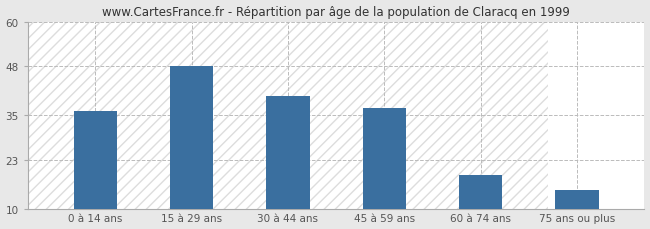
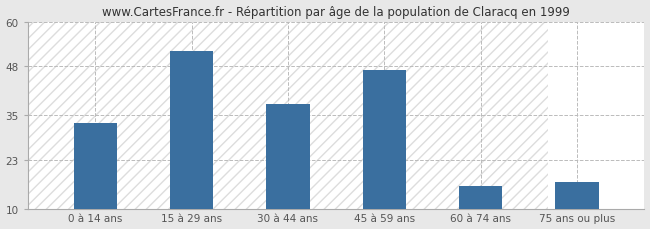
0 à 14 ans: 36 -> 33
15 à 29 ans: 48 -> 52
30 à 44 ans: 40 -> 38
45 à 59 ans: 37 -> 47
60 à 74 ans: 19 -> 16
75 ans ou plus: 15 -> 17
